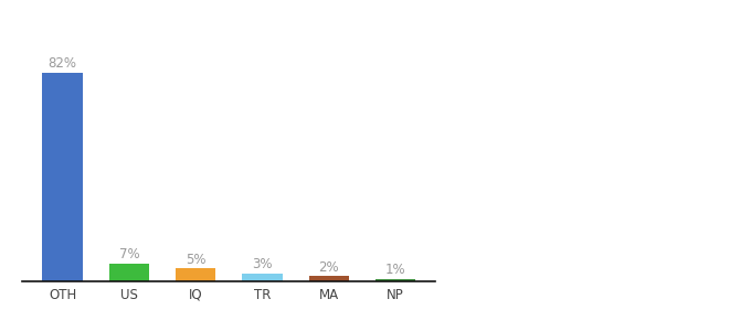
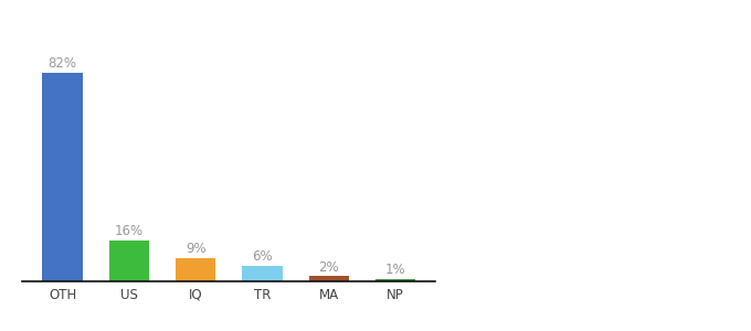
US: 7% -> 16%
IQ: 5% -> 9%
TR: 3% -> 6%
